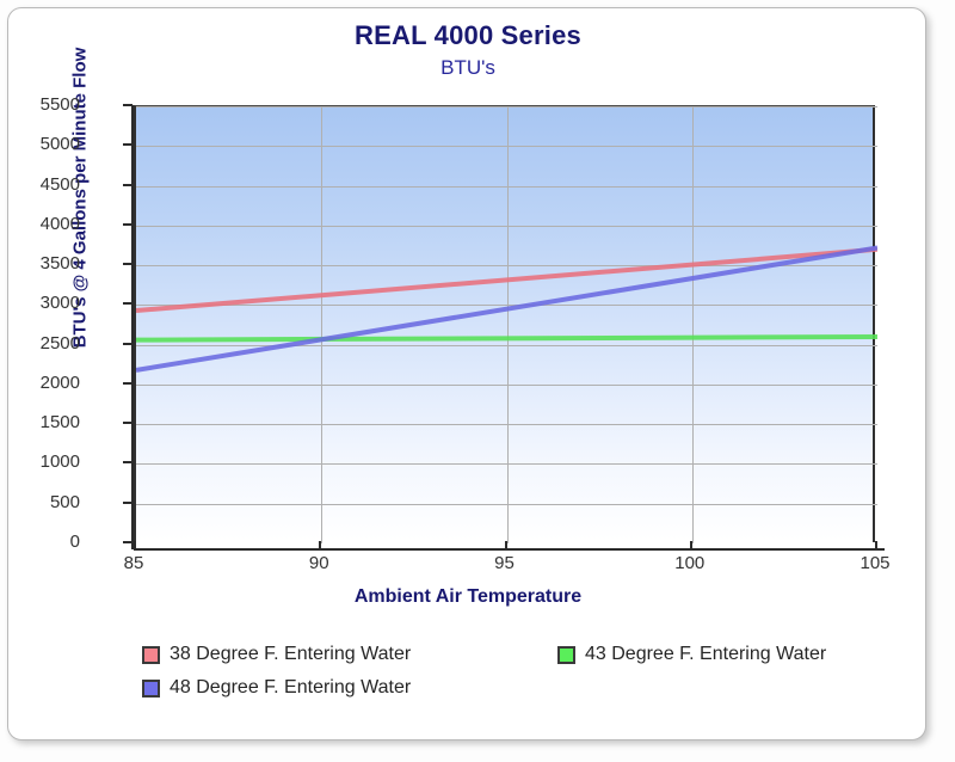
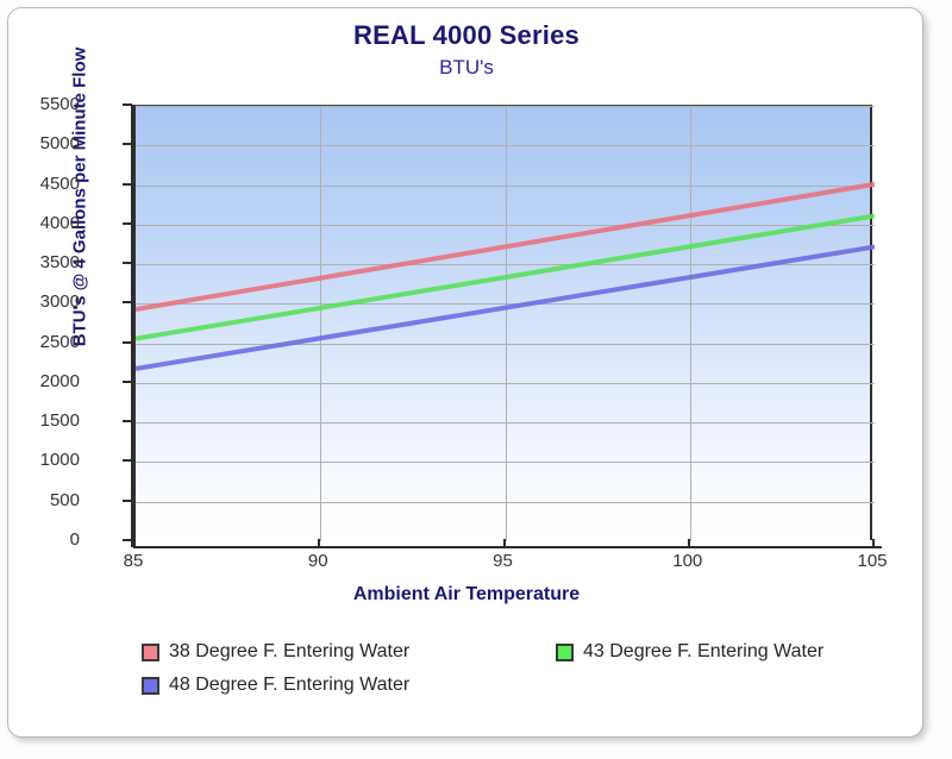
38 Degree F. Entering Water/105: 3700 -> 4500
43 Degree F. Entering Water/105: 2600 -> 4100
